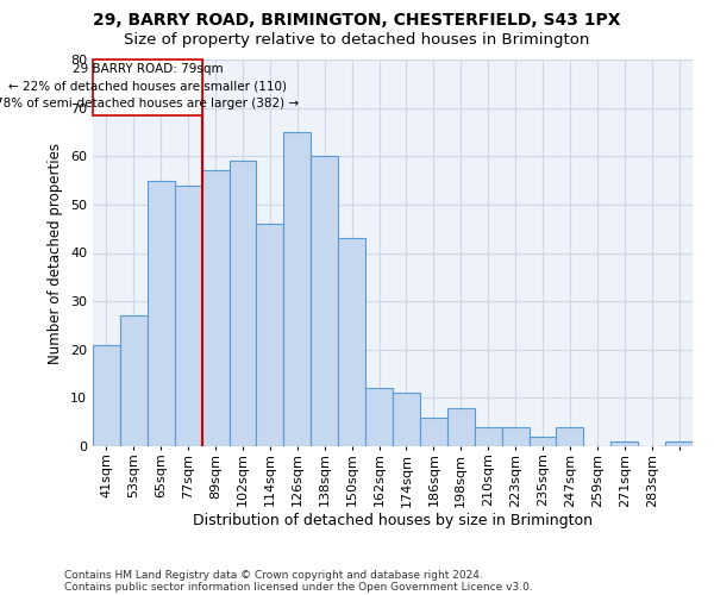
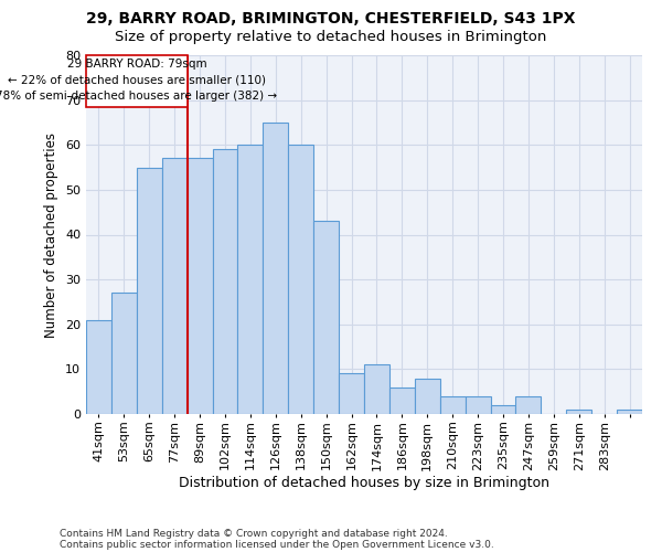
77sqm: 54 -> 57
114sqm: 46 -> 60
162sqm: 12 -> 9
